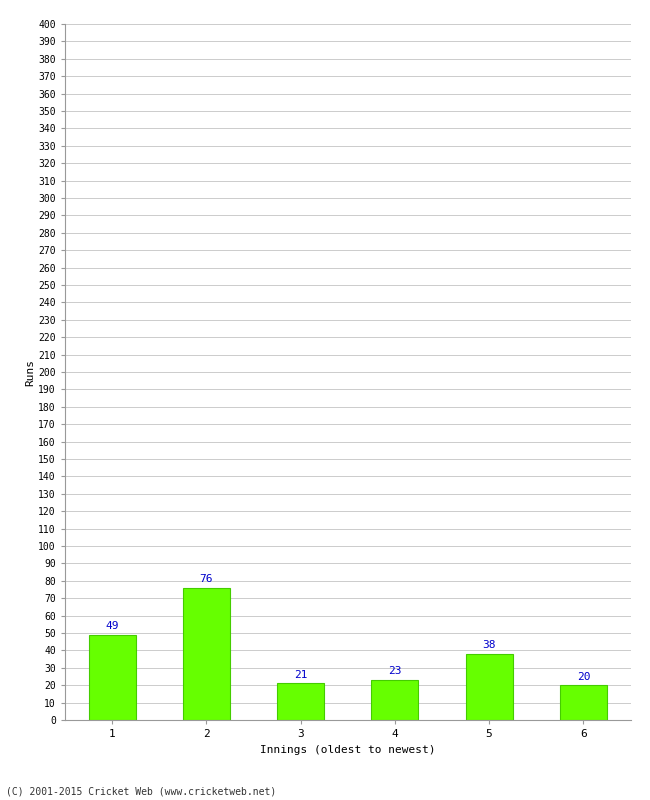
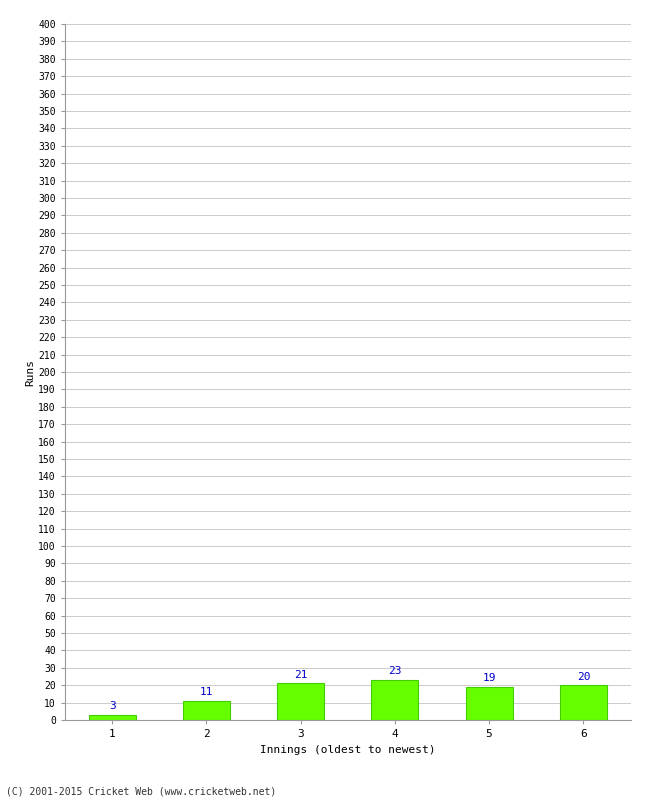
1: 49 -> 3
2: 76 -> 11
5: 38 -> 19
